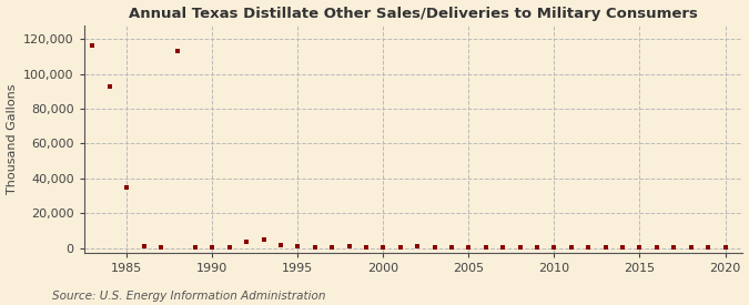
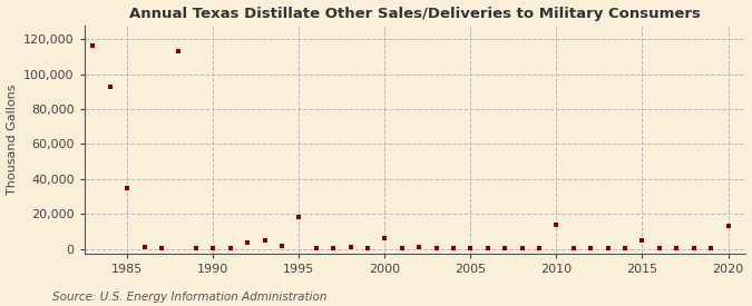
1995: 1,000 -> 18,000
2000: 0 -> 6,000
2010: 0 -> 14,000
2015: 0 -> 5,000
2020: 0 -> 13,000
